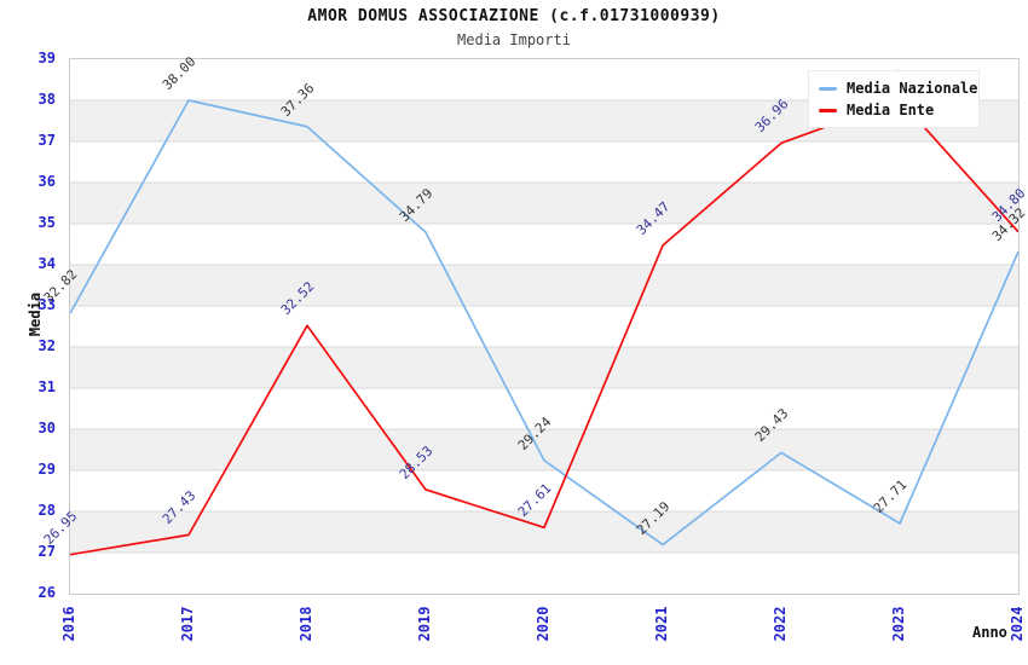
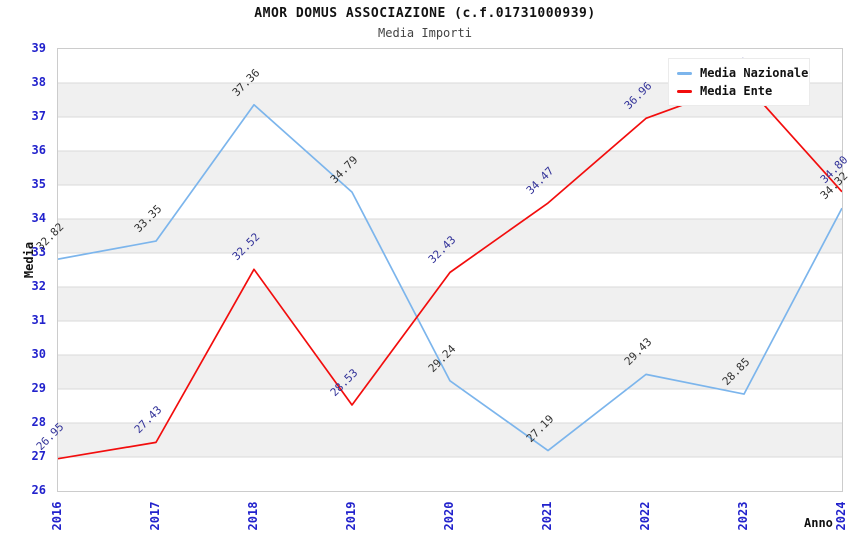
Media Nazionale/2017: 38.00 -> 33.35
Media Ente/2020: 27.61 -> 32.43
Media Nazionale/2023: 27.71 -> 28.85
